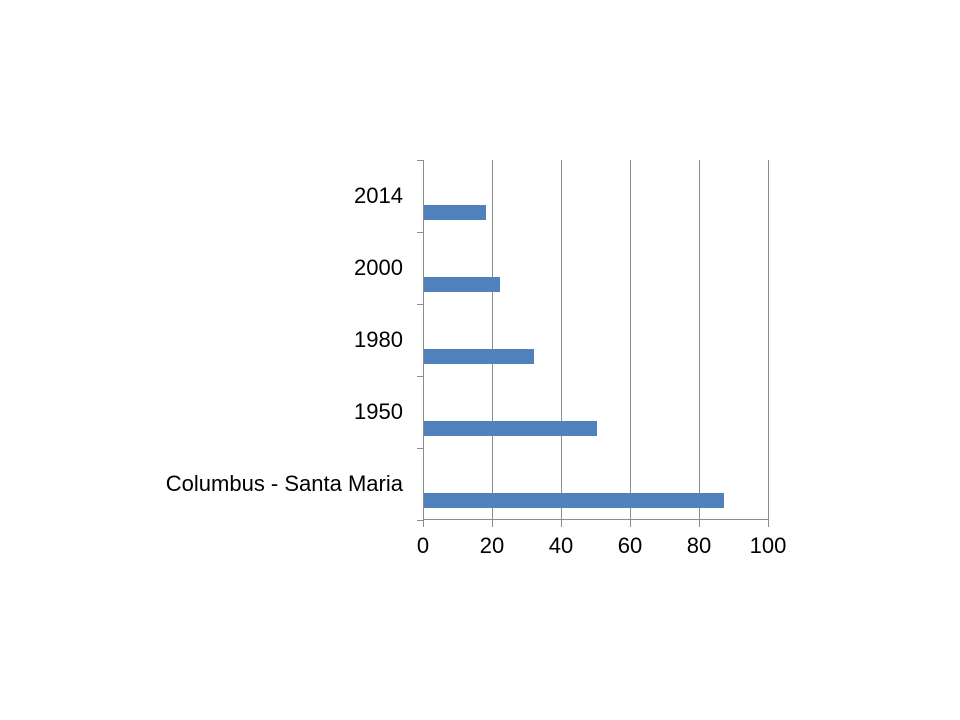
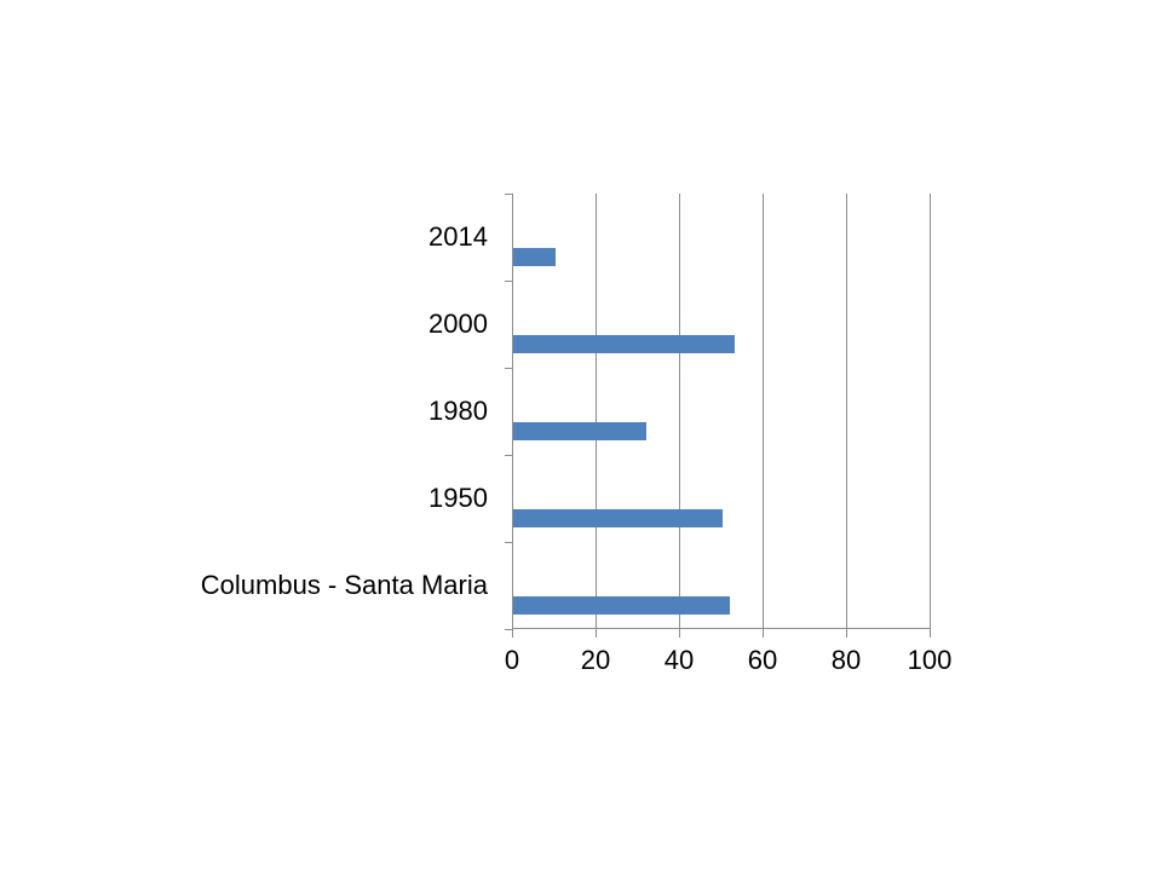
2014: 18 -> 10
2000: 22 -> 53
Columbus - Santa Maria: 87 -> 52
